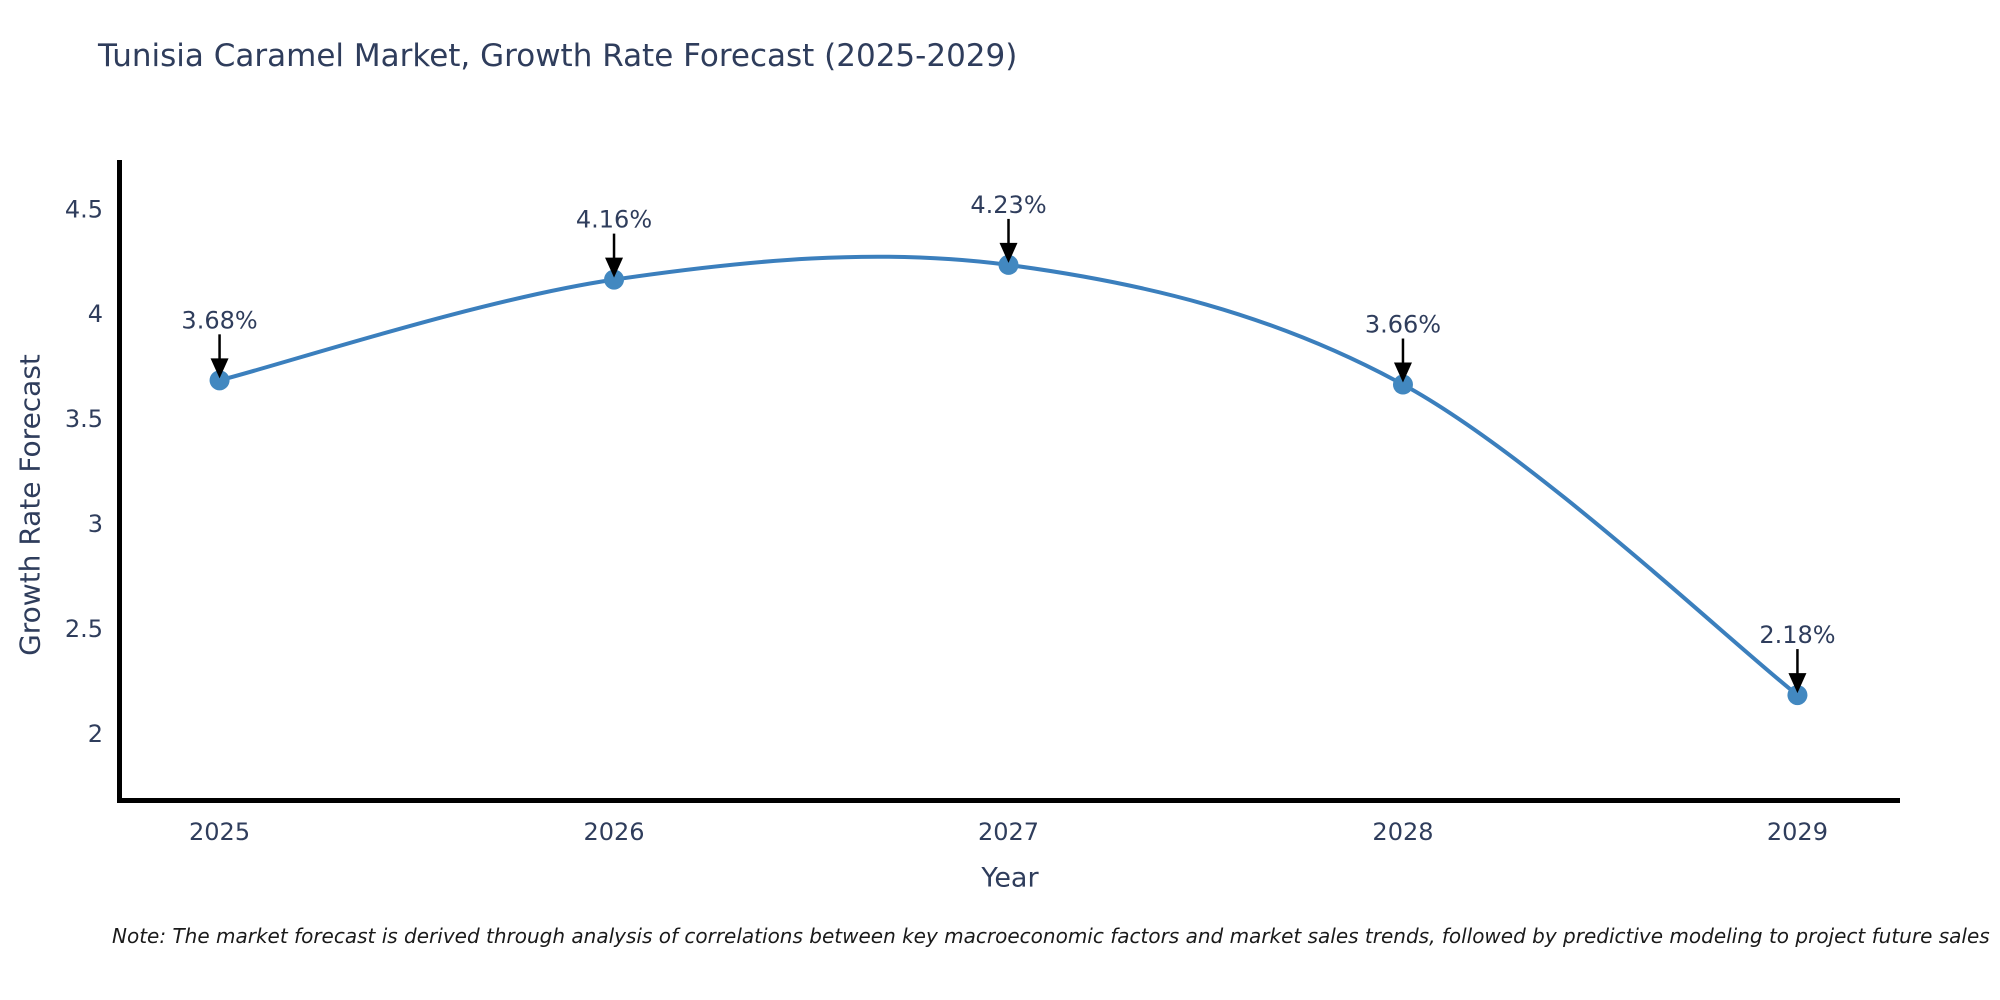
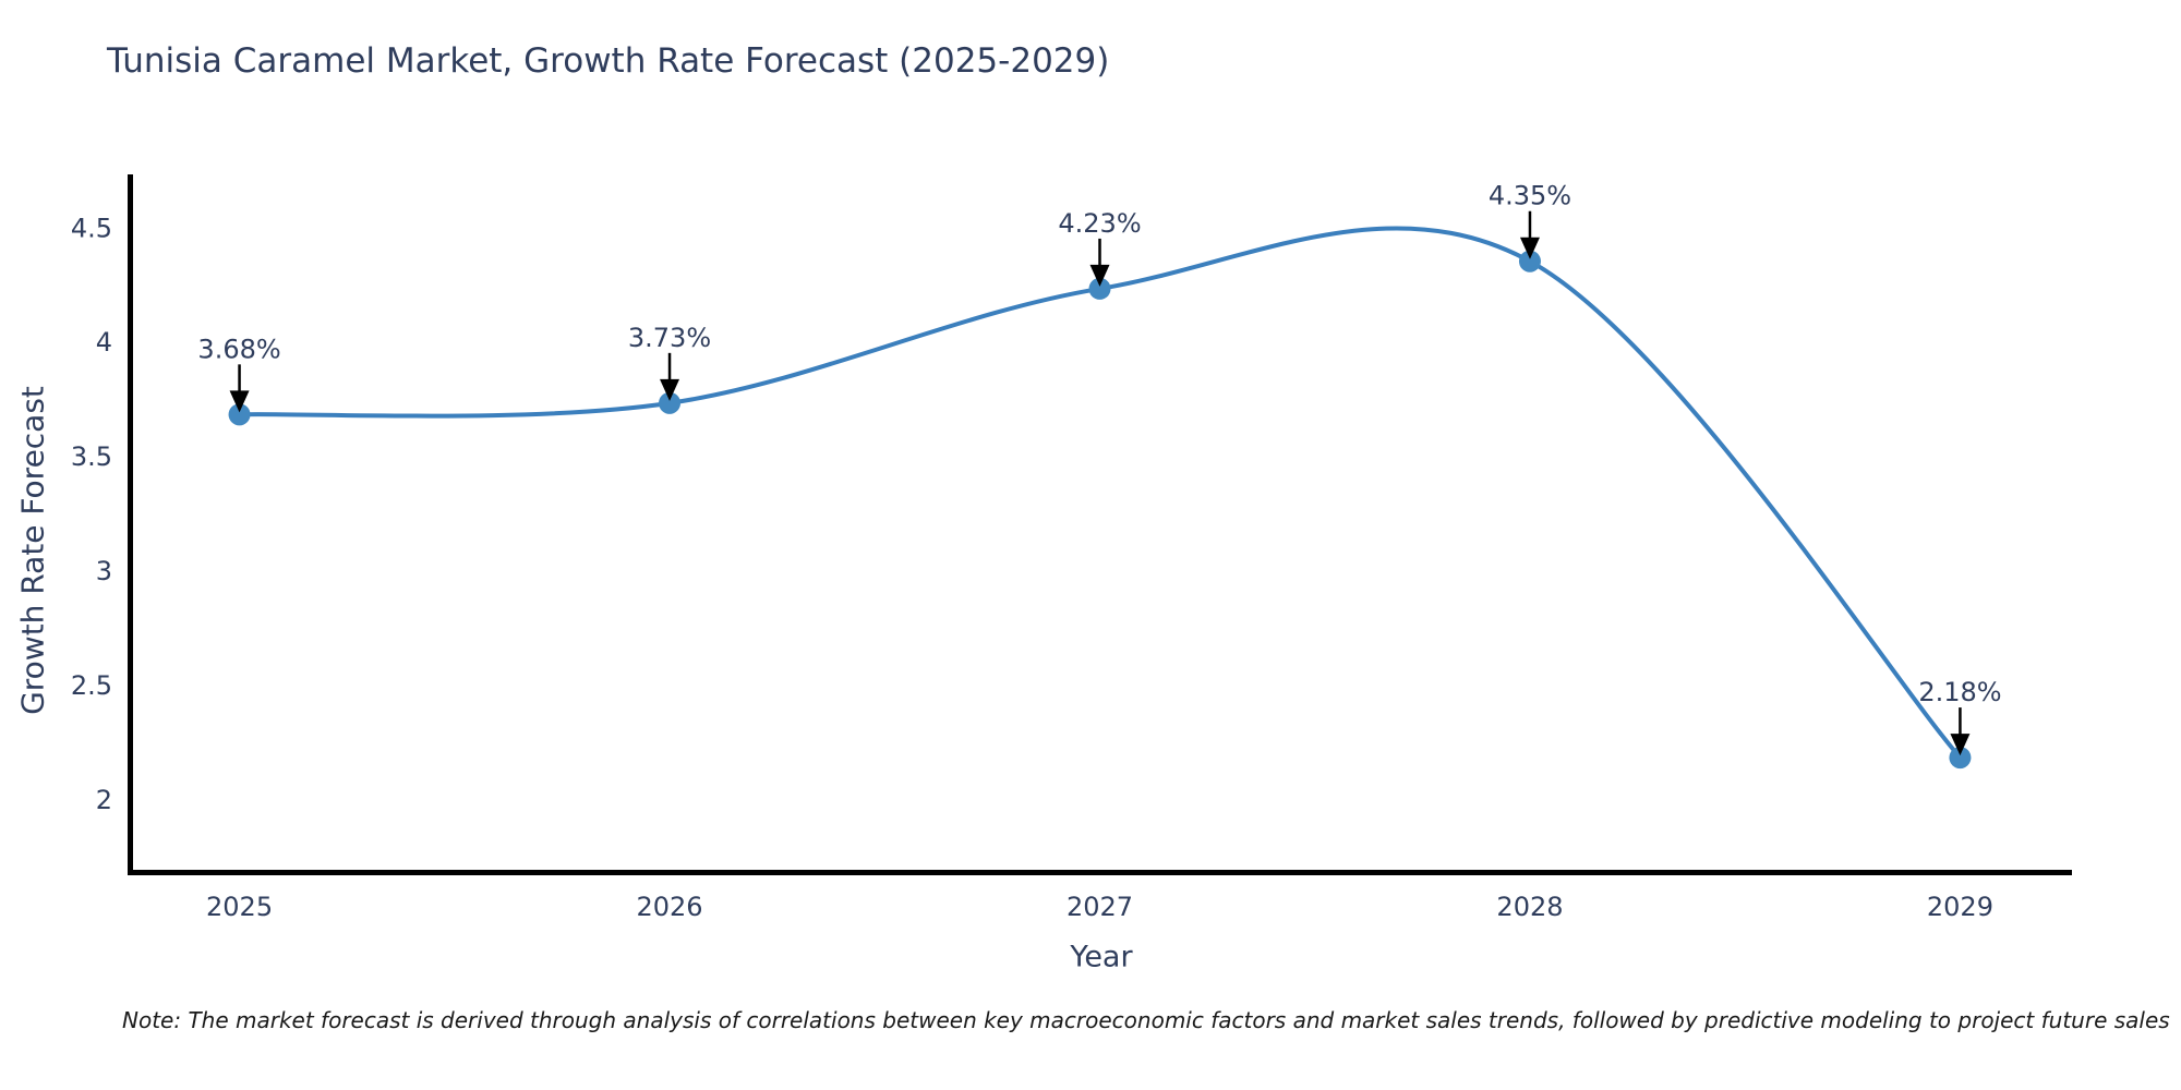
2026: 4.16% -> 3.73%
2028: 3.66% -> 4.35%
